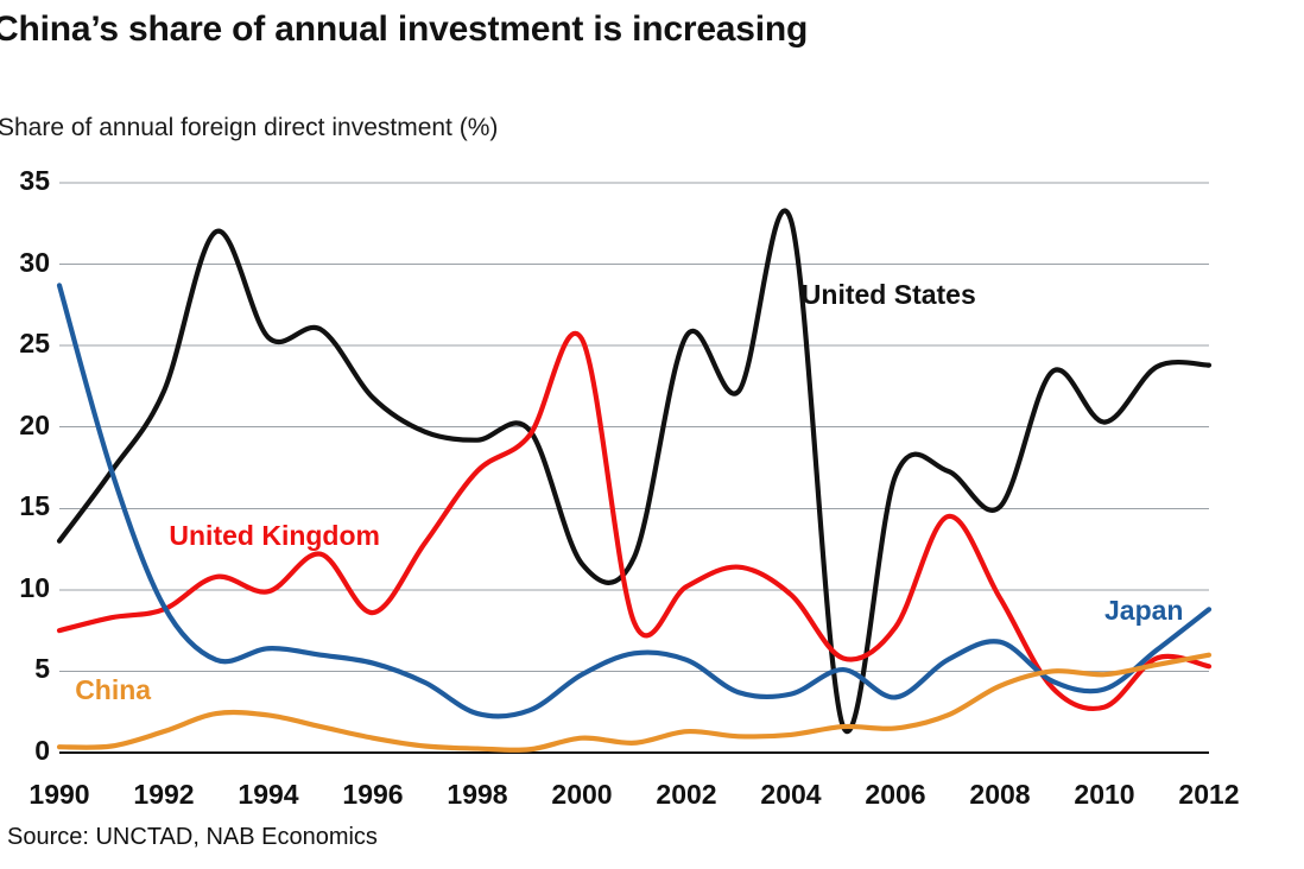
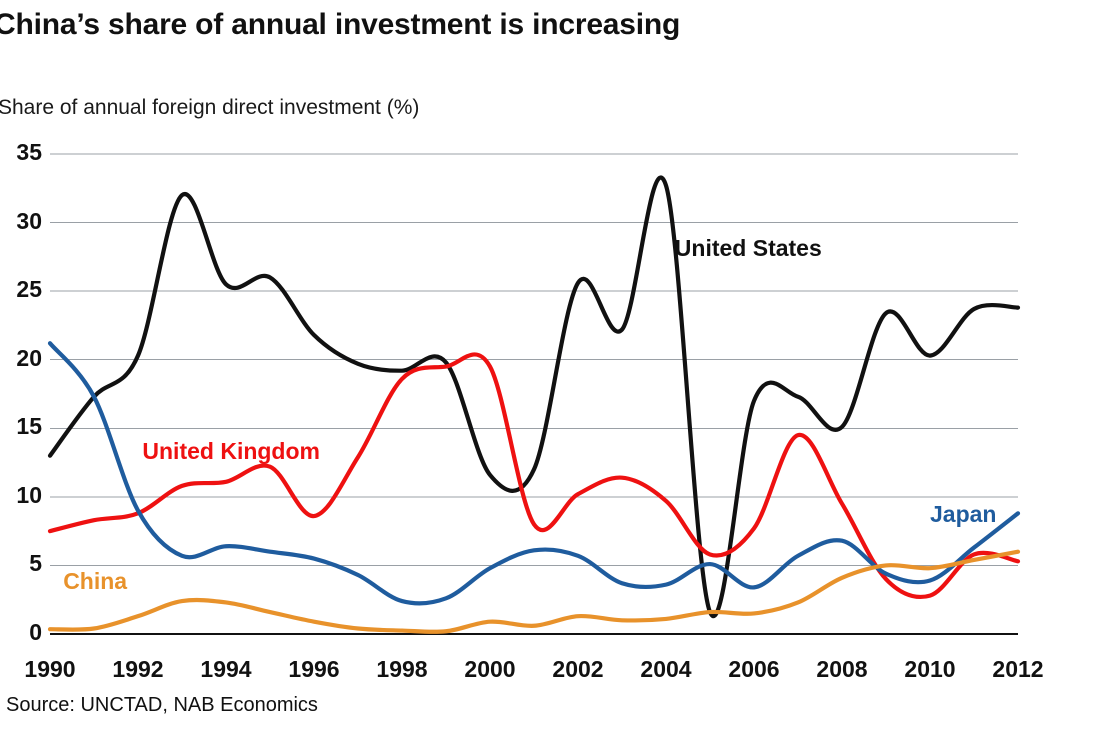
Japan/1990: 28.7 -> 21.2
United States/1992: 22.2 -> 20.3
United Kingdom/1994: 9.9 -> 11.1
United Kingdom/1998: 17.3 -> 18.6
United Kingdom/2000: 25.4 -> 19.5
